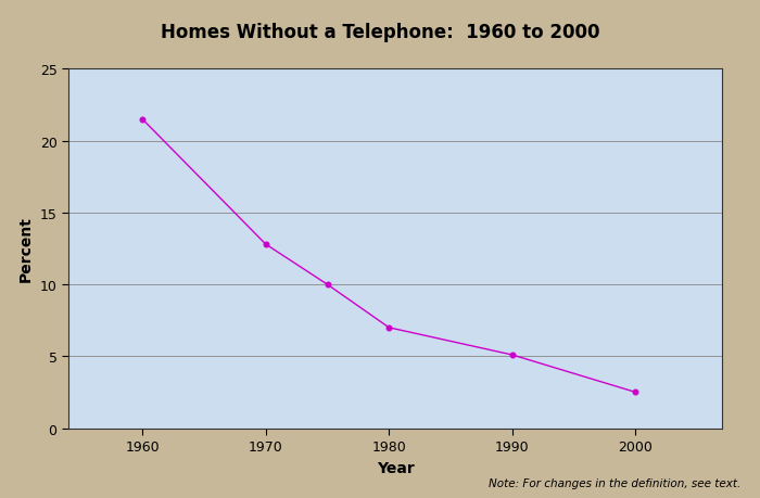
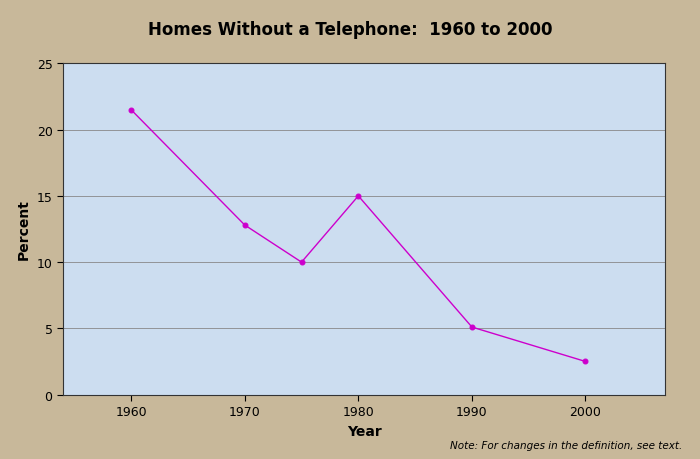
1980: 7.0 -> 15.0
